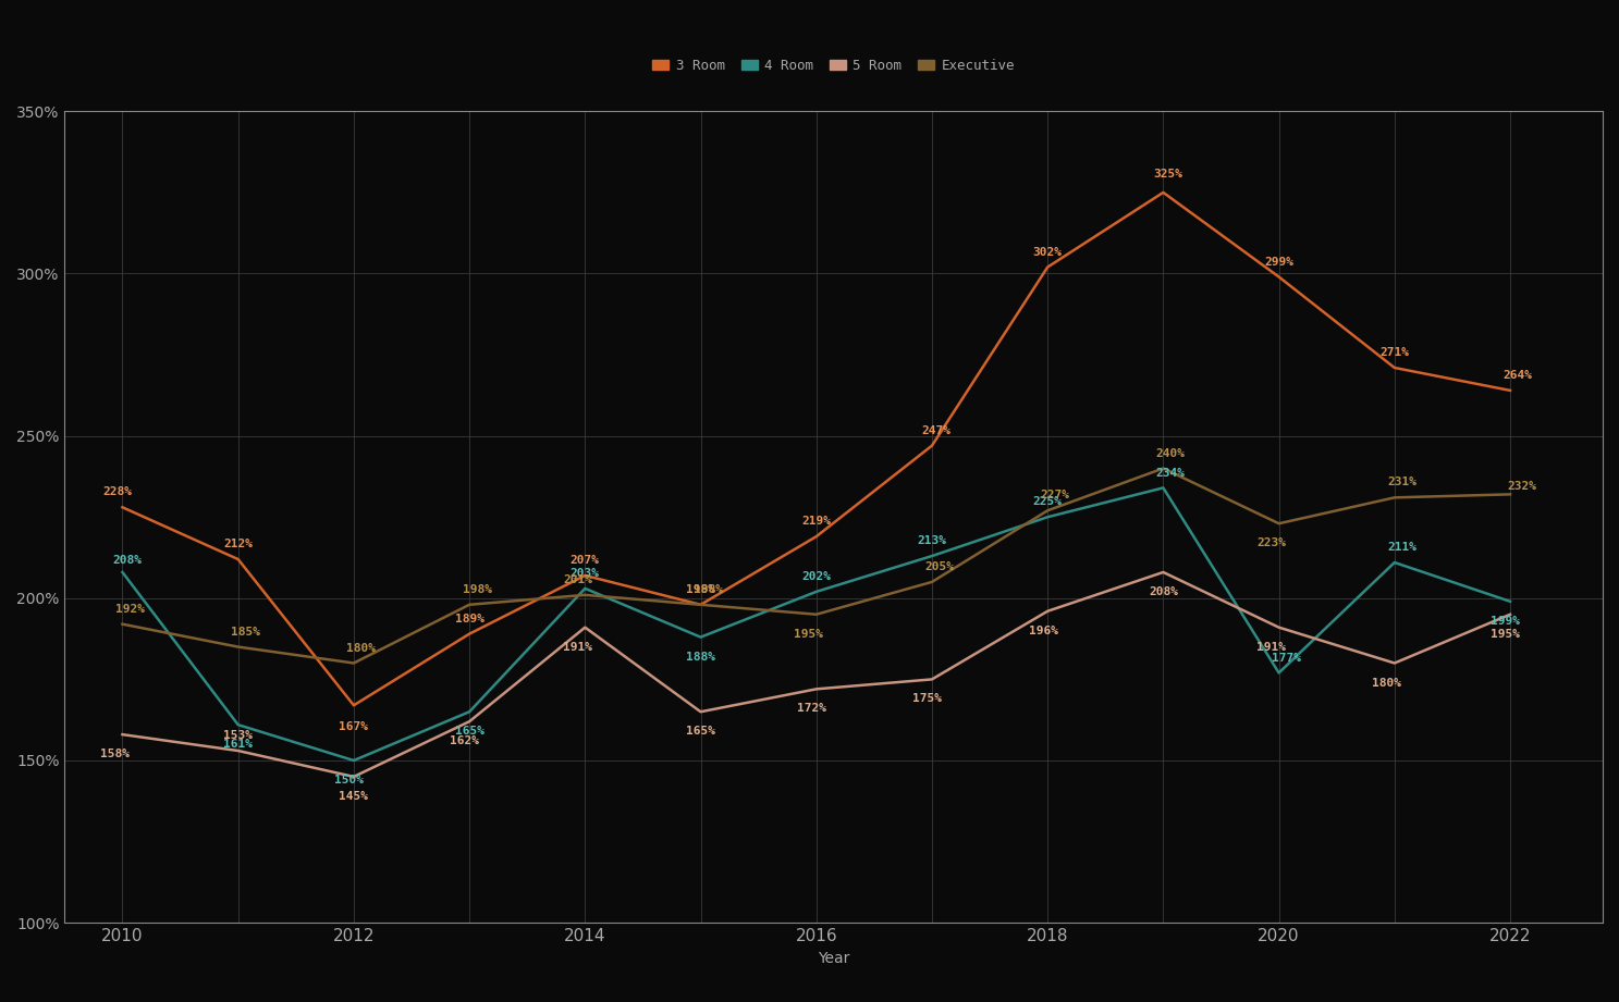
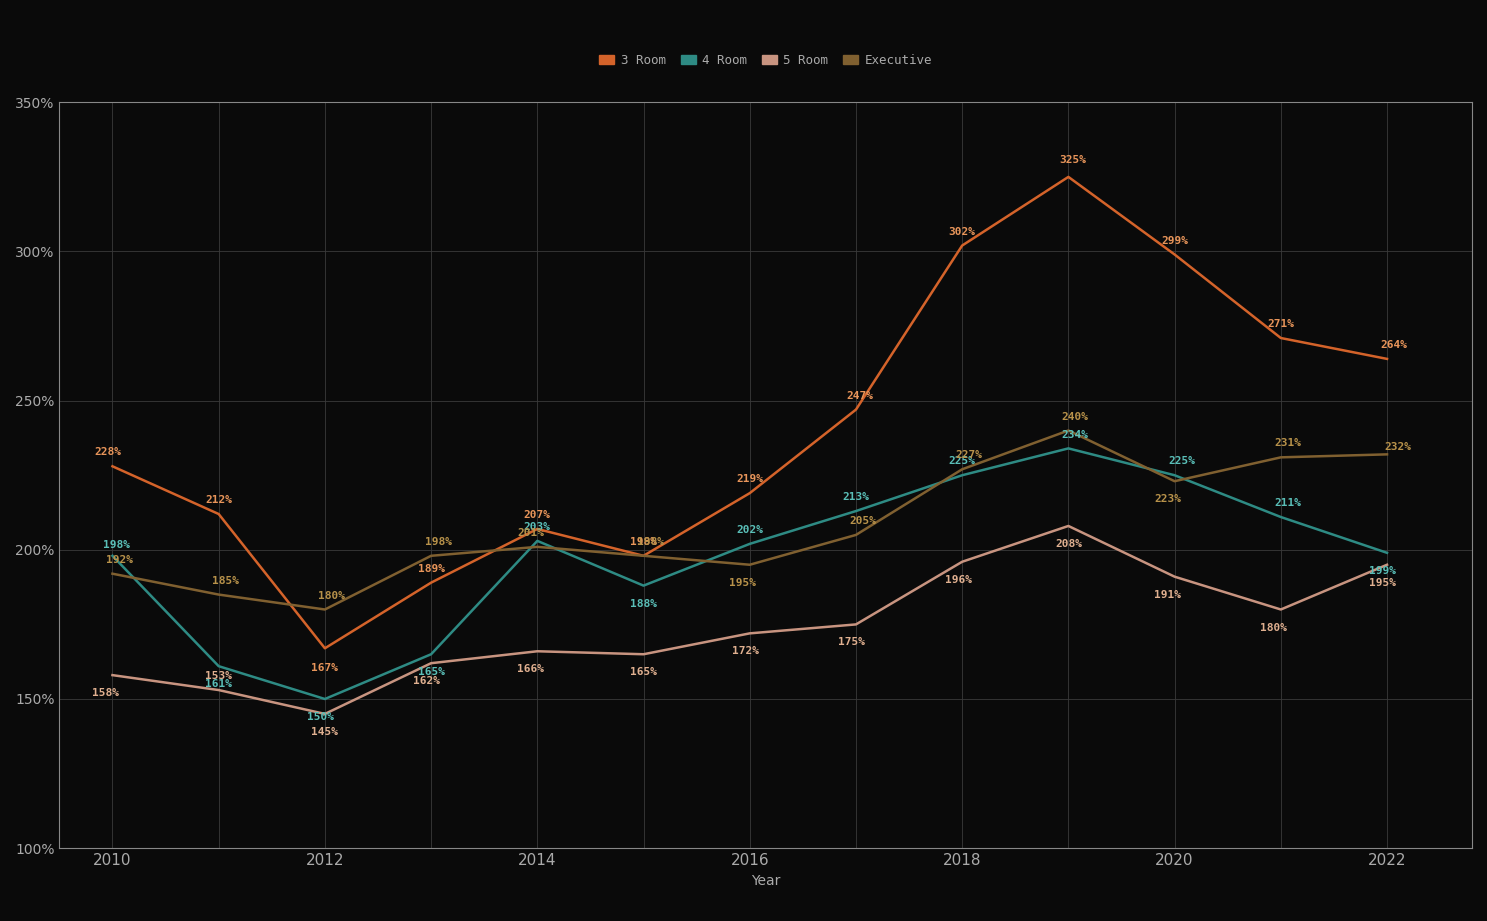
4 Room/2010: 208% -> 198%
5 Room/2014: 191% -> 166%
4 Room/2020: 177% -> 225%
